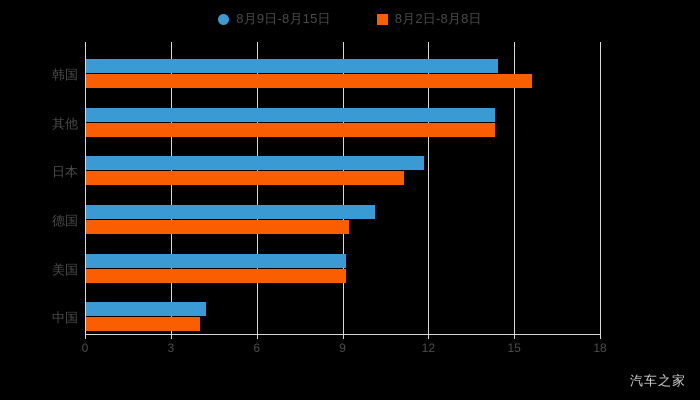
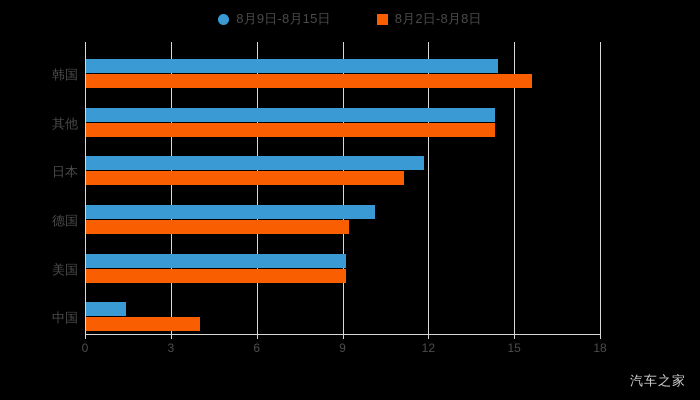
8月9日-8月15日/中国: 4.2 -> 1.4
